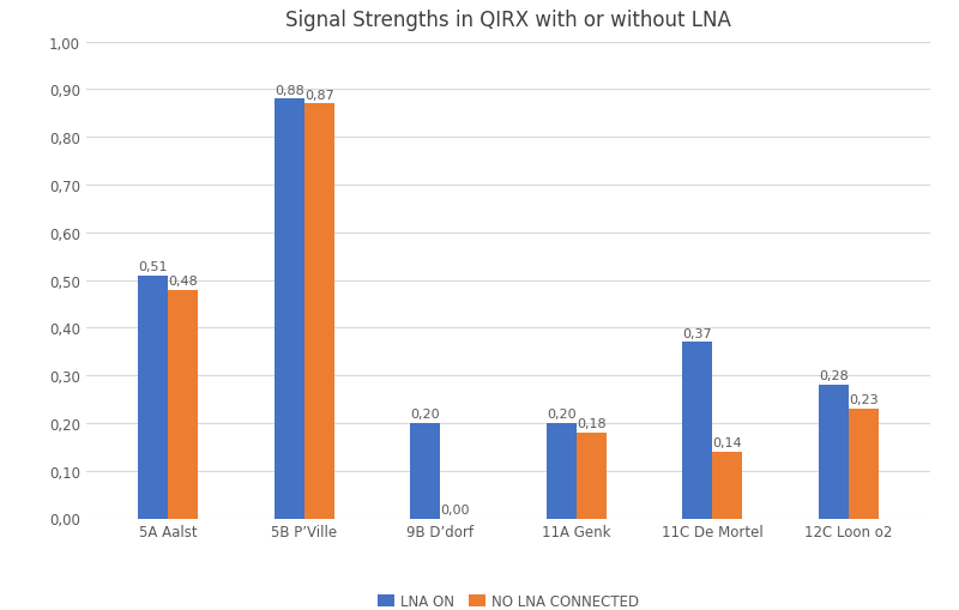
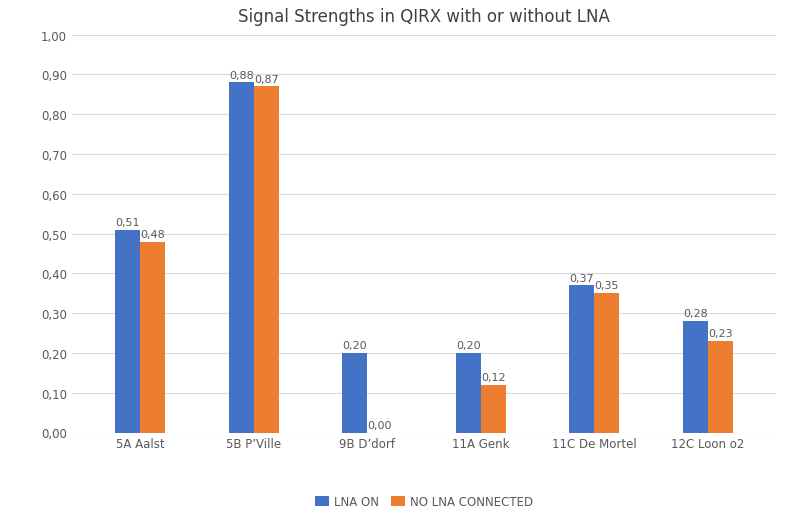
NO LNA CONNECTED/11A Genk: 0,18 -> 0,12
NO LNA CONNECTED/11C De Mortel: 0,14 -> 0,35
